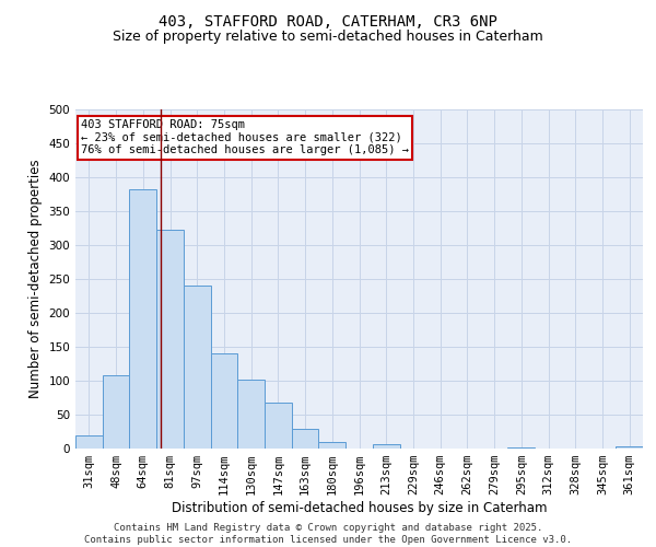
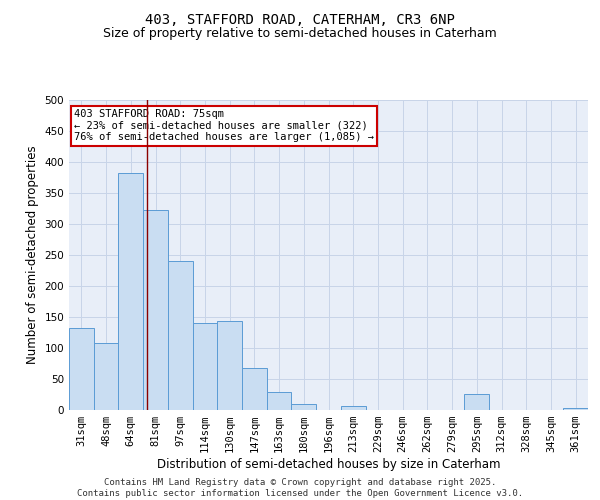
31sqm: 19 -> 132
130sqm: 101 -> 144
295sqm: 2 -> 26
